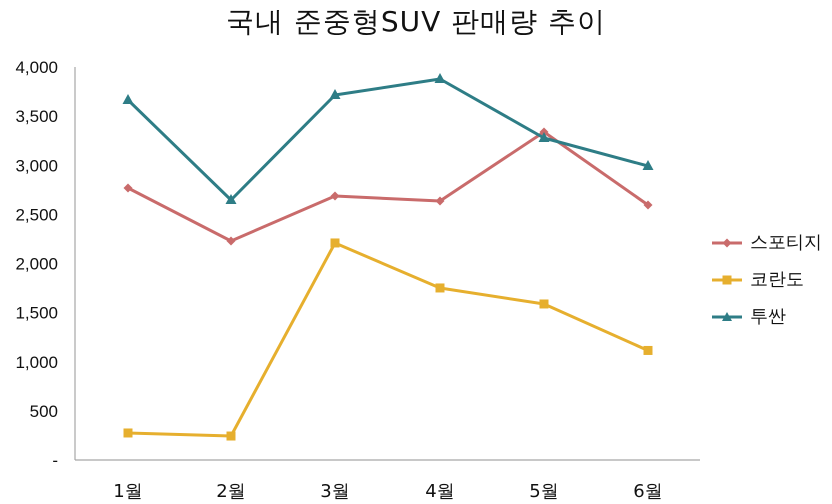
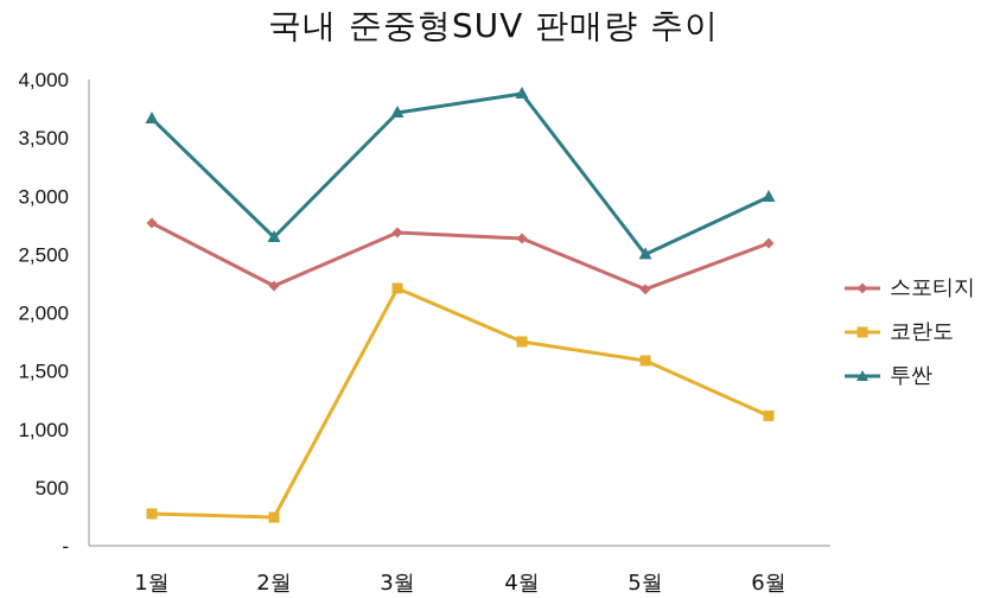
스포티지/5월: 3300 -> 2200
투싼/5월: 3300 -> 2500
